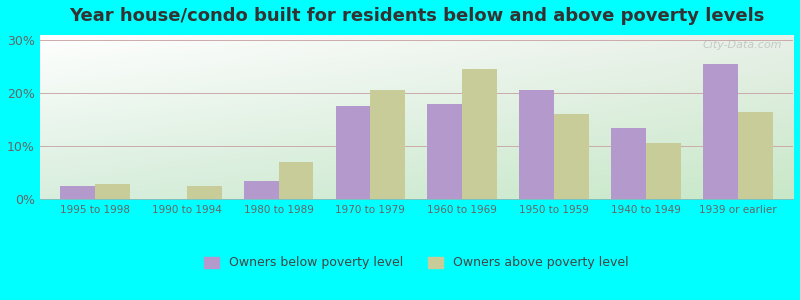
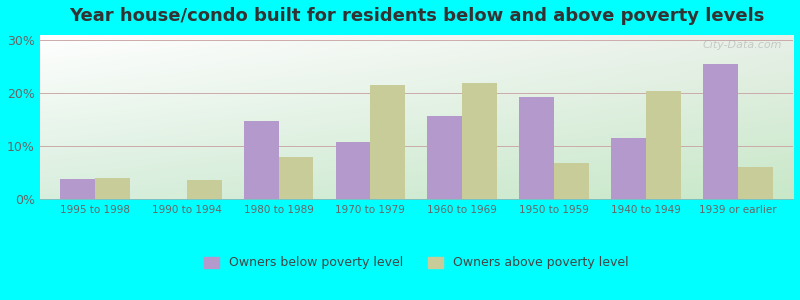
Owners below poverty level/1995 to 1998: 2.5% -> 3.8%
Owners above poverty level/1995 to 1998: 2.8% -> 4.0%
Owners above poverty level/1990 to 1994: 2.5% -> 3.6%
Owners below poverty level/1980 to 1989: 3.5% -> 14.8%
Owners above poverty level/1980 to 1989: 7.0% -> 8.0%
Owners below poverty level/1970 to 1979: 17.5% -> 10.8%
Owners above poverty level/1970 to 1979: 20.5% -> 21.6%
Owners below poverty level/1960 to 1969: 18.0% -> 15.6%
Owners above poverty level/1960 to 1969: 24.5% -> 22.0%
Owners below poverty level/1950 to 1959: 20.5% -> 19.2%
Owners above poverty level/1950 to 1959: 16.0% -> 6.8%
Owners below poverty level/1940 to 1949: 13.5% -> 11.6%
Owners above poverty level/1940 to 1949: 10.5% -> 20.4%
Owners above poverty level/1939 or earlier: 16.5% -> 6.0%
